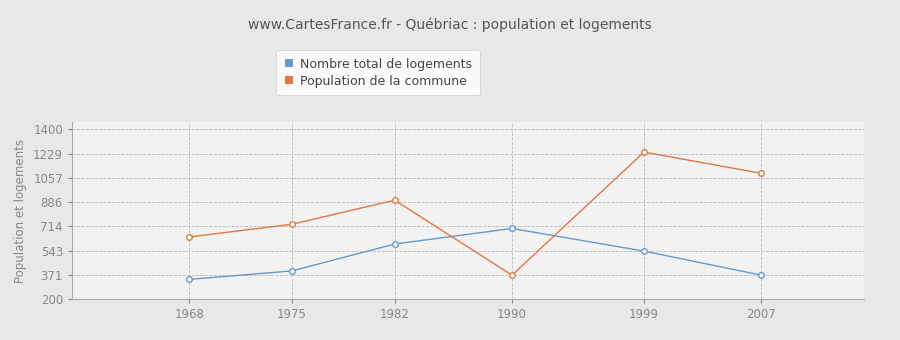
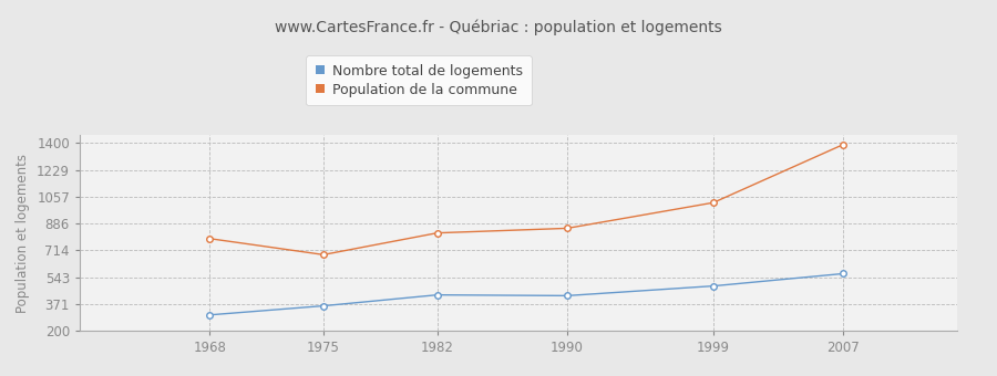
Nombre total de logements/1968: 340 -> 300
Population de la commune/1968: 640 -> 790
Nombre total de logements/1975: 400 -> 360
Population de la commune/1975: 730 -> 690
Nombre total de logements/1982: 590 -> 430
Population de la commune/1982: 900 -> 830
Nombre total de logements/1990: 700 -> 420
Population de la commune/1990: 370 -> 860
Nombre total de logements/1999: 540 -> 490
Population de la commune/1999: 1240 -> 1020
Nombre total de logements/2007: 370 -> 570
Population de la commune/2007: 1090 -> 1390
